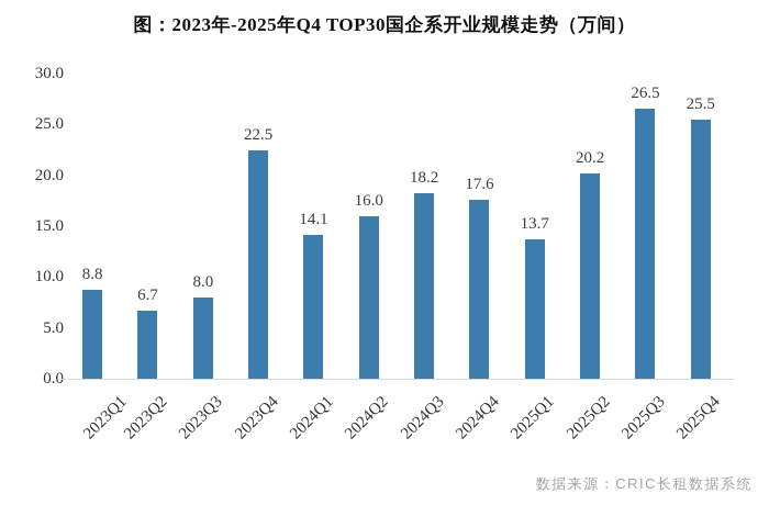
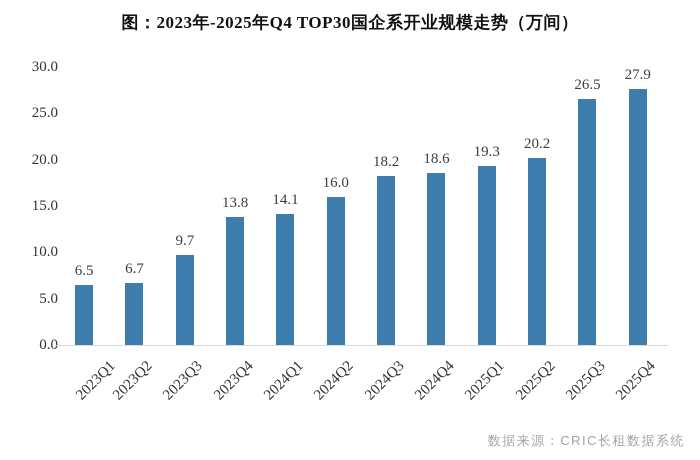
2023Q1: 8.8 -> 6.5
2023Q3: 8.0 -> 9.7
2023Q4: 22.5 -> 13.8
2024Q4: 17.6 -> 18.6
2025Q1: 13.7 -> 19.3
2025Q4: 25.5 -> 27.9
